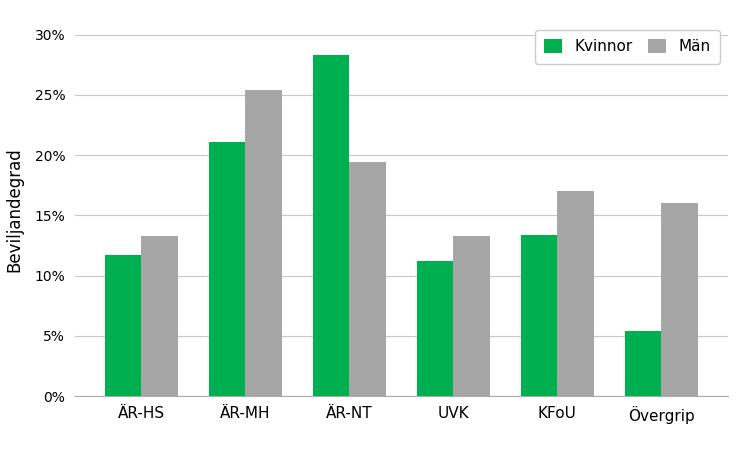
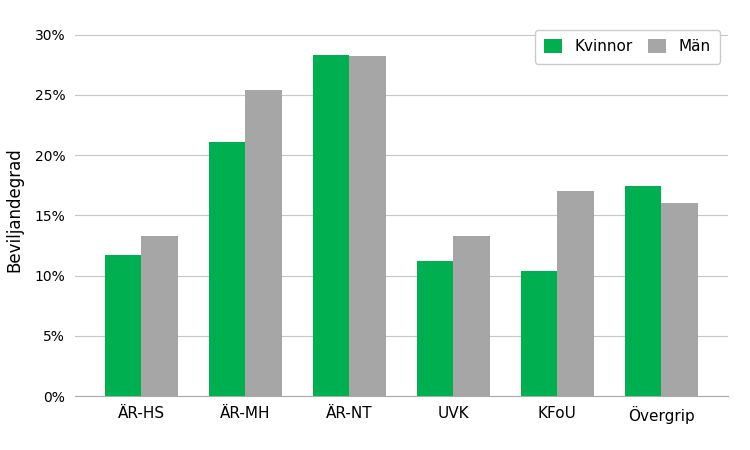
Män/ÄR-NT: 19.4% -> 28.2%
Kvinnor/KFoU: 13.4% -> 10.4%
Kvinnor/Övergrip: 5.4% -> 17.4%
